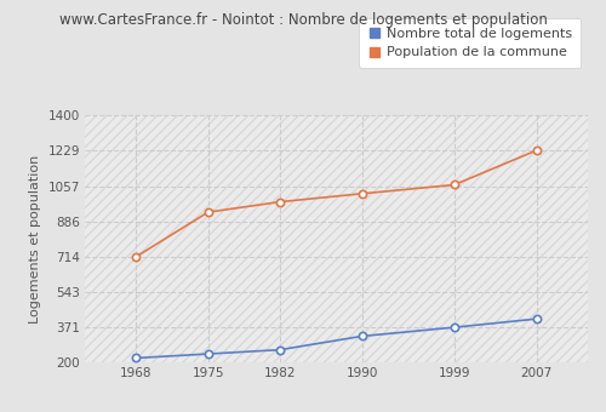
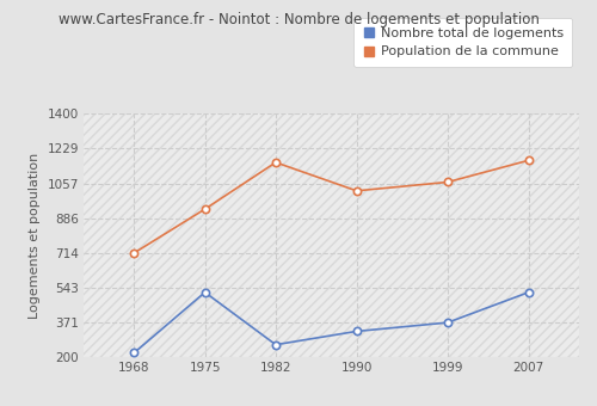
Nombre total de logements/1975: 240 -> 520
Population de la commune/1982: 980 -> 1160
Nombre total de logements/2007: 410 -> 520
Population de la commune/2007: 1230 -> 1170
